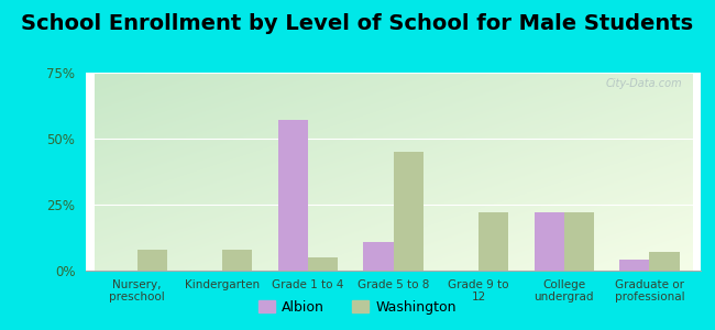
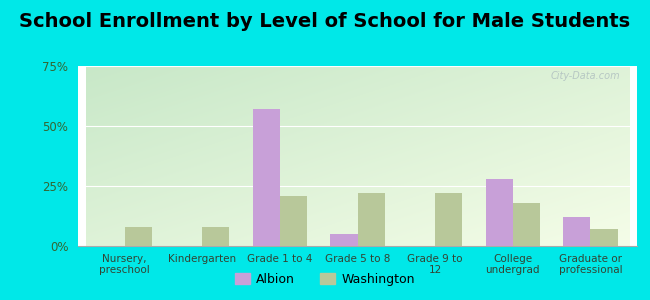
Washington/Grade 1 to 4: 5% -> 21%
Albion/Grade 5 to 8: 11% -> 5%
Washington/Grade 5 to 8: 45% -> 22%
Albion/College undergrad: 22% -> 28%
Washington/College undergrad: 22% -> 18%
Albion/Graduate or professional: 4% -> 12%
